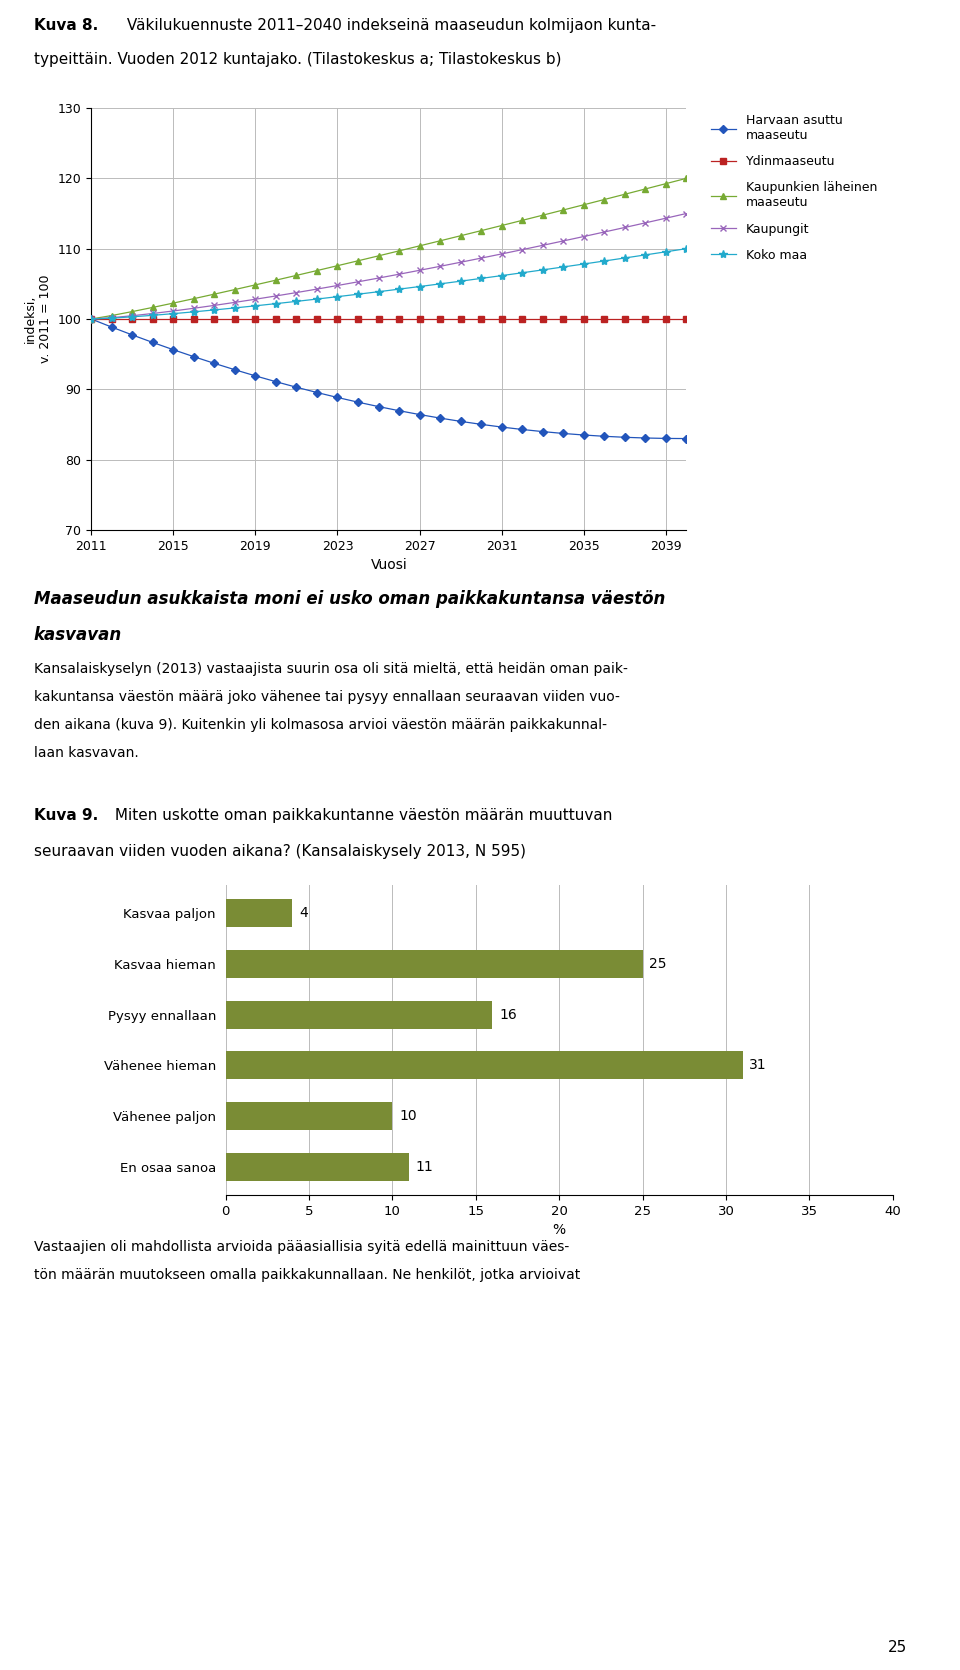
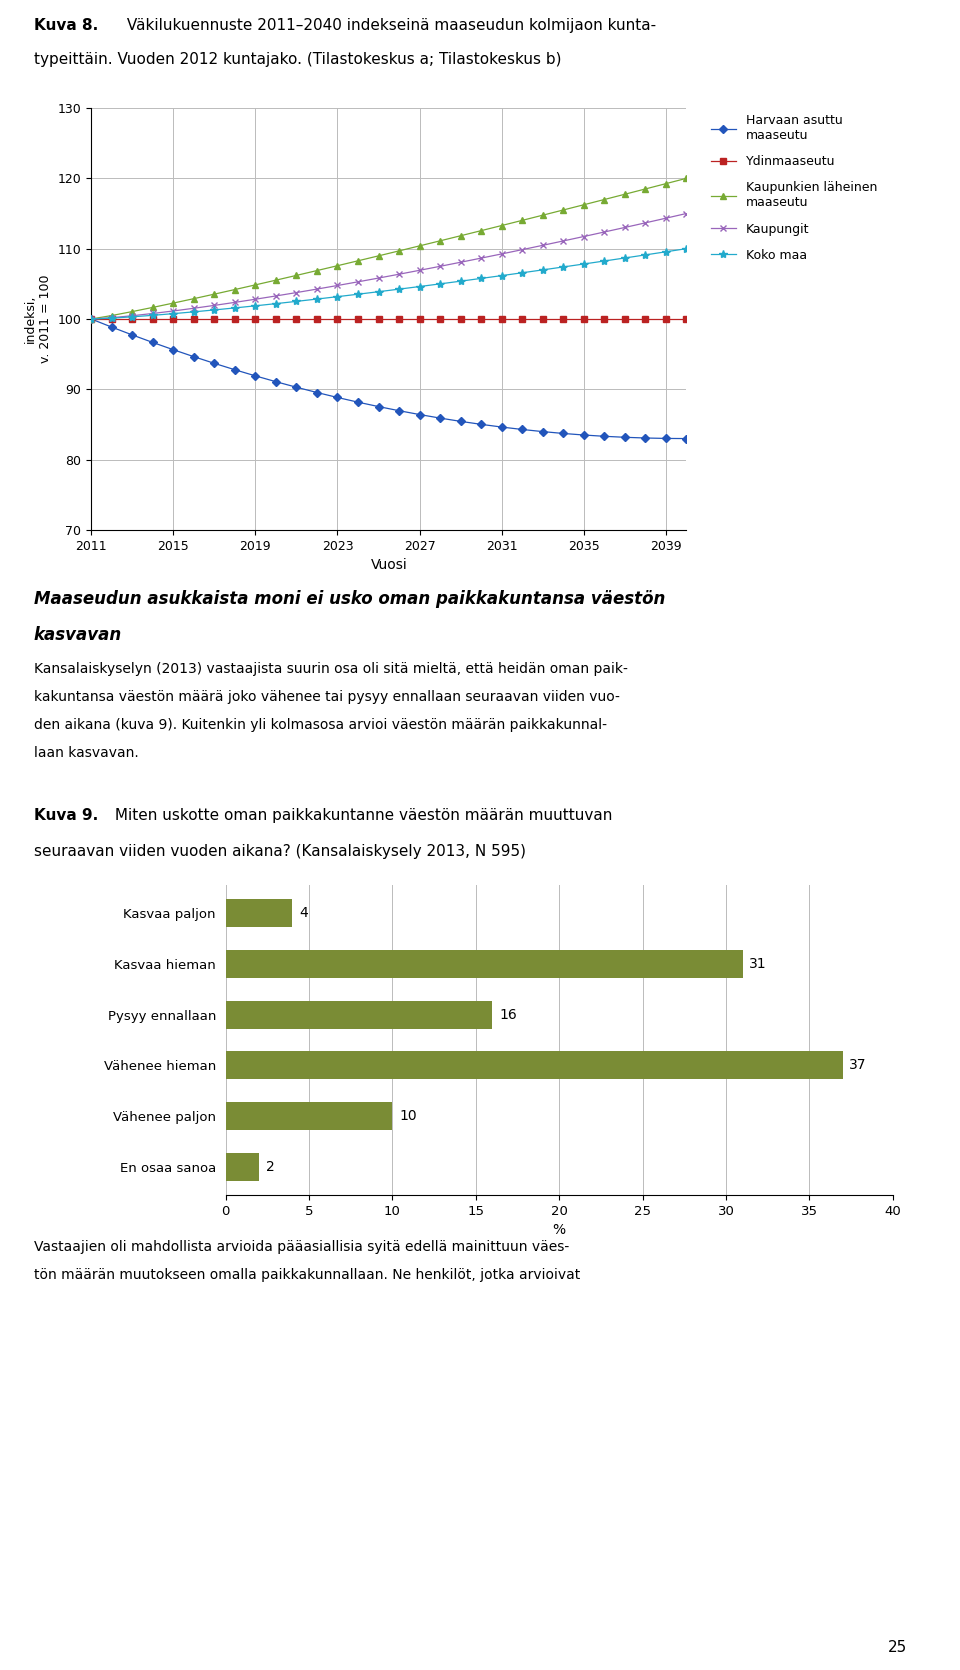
Kasvaa hieman: 25 -> 31
Vähenee hieman: 31 -> 37
En osaa sanoa: 11 -> 2
